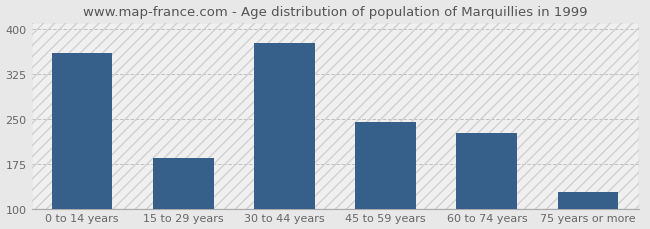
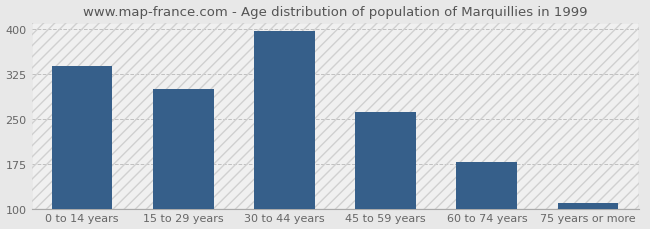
0 to 14 years: 360 -> 338
15 to 29 years: 184 -> 300
30 to 44 years: 376 -> 396
45 to 59 years: 244 -> 262
60 to 74 years: 226 -> 178
75 years or more: 128 -> 110
